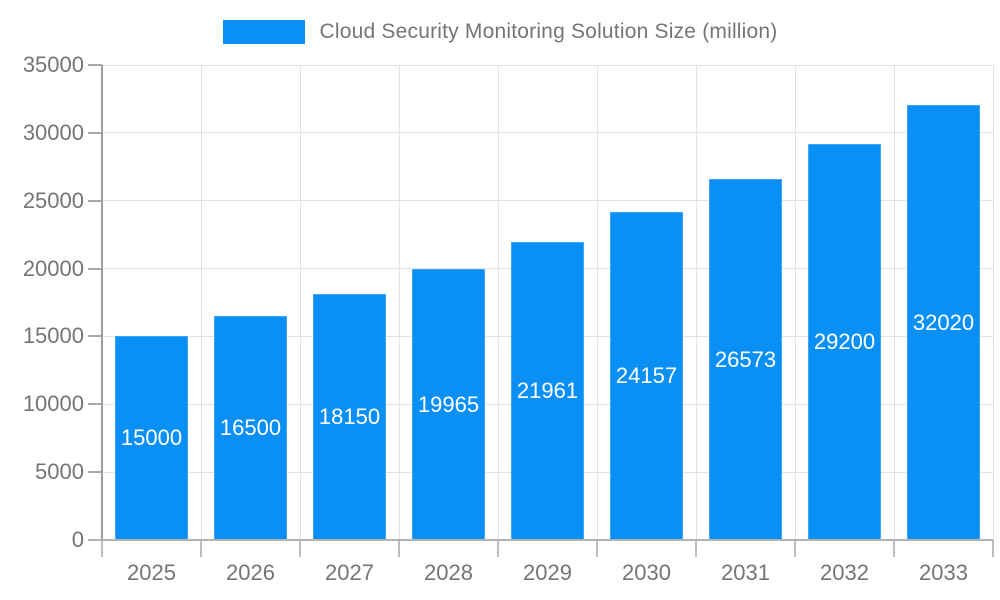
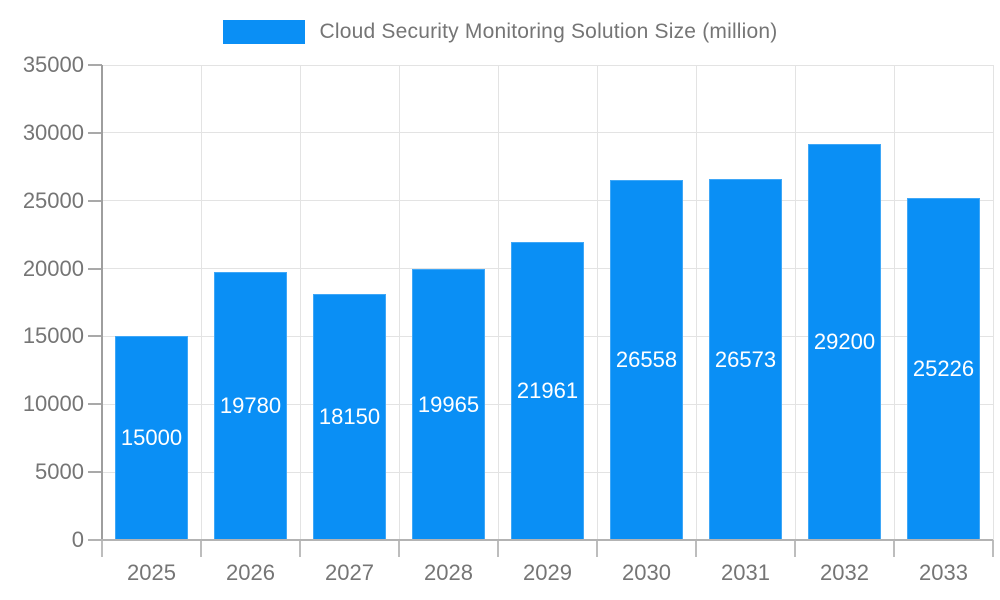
2026: 16500 -> 19780
2030: 24157 -> 26558
2033: 32020 -> 25226
